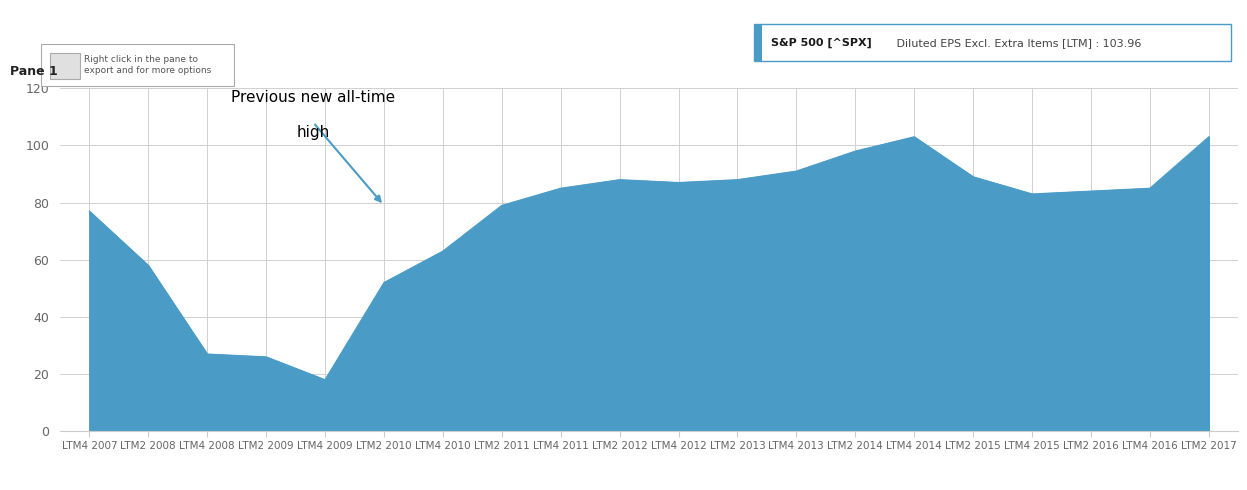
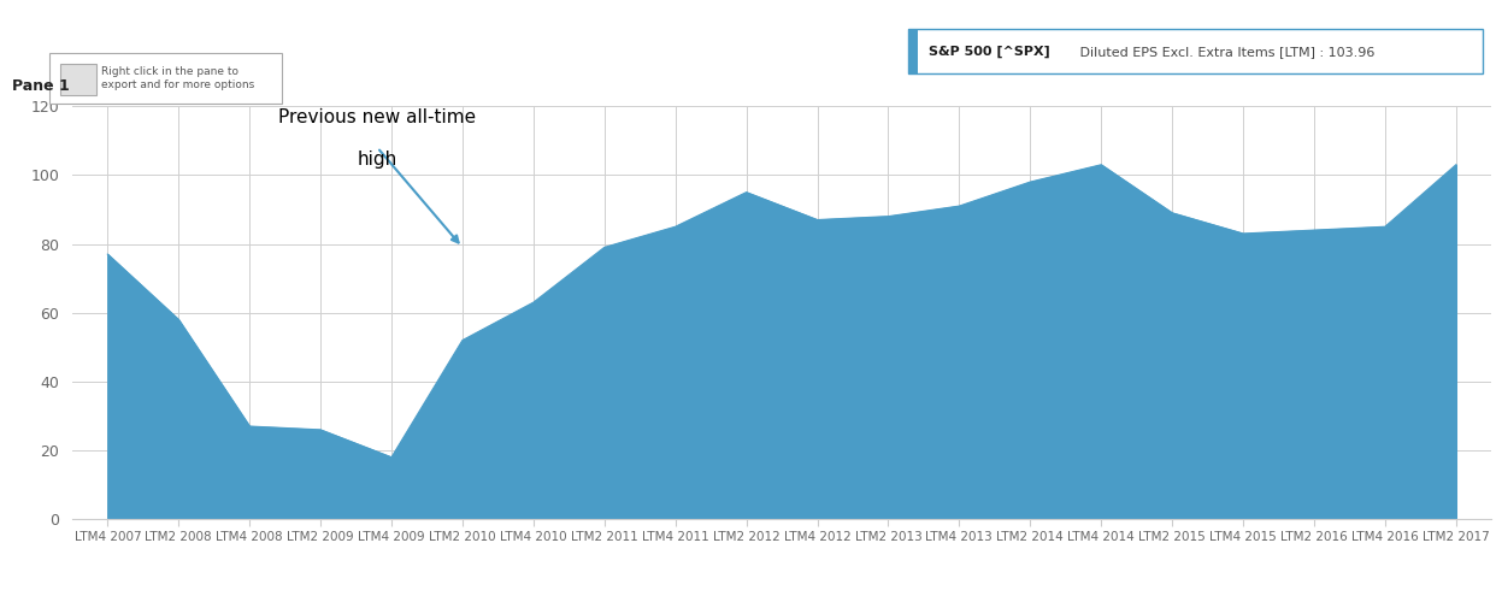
LTM2 2012: 88 -> 95
